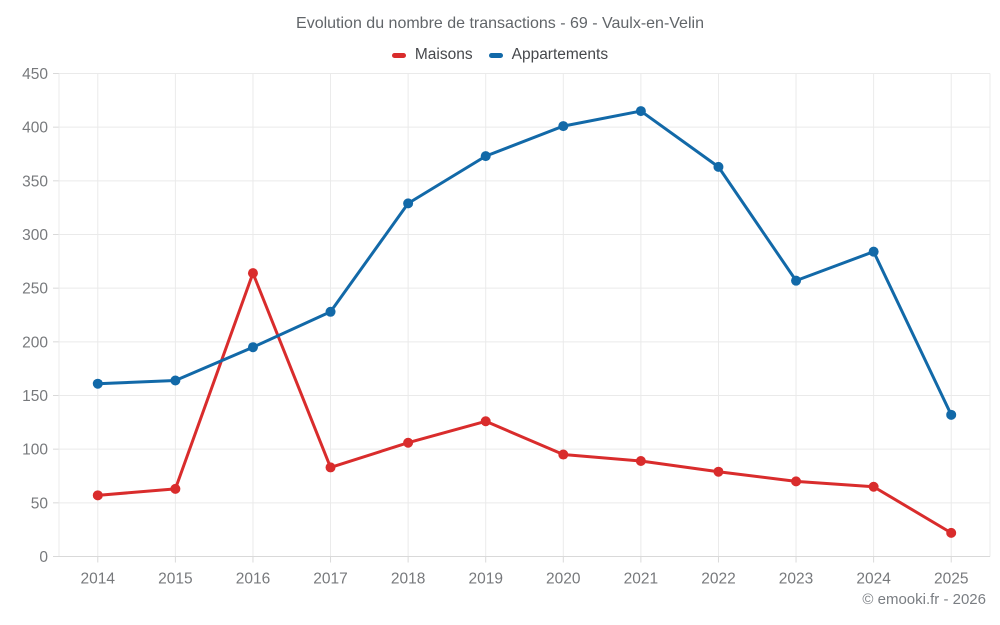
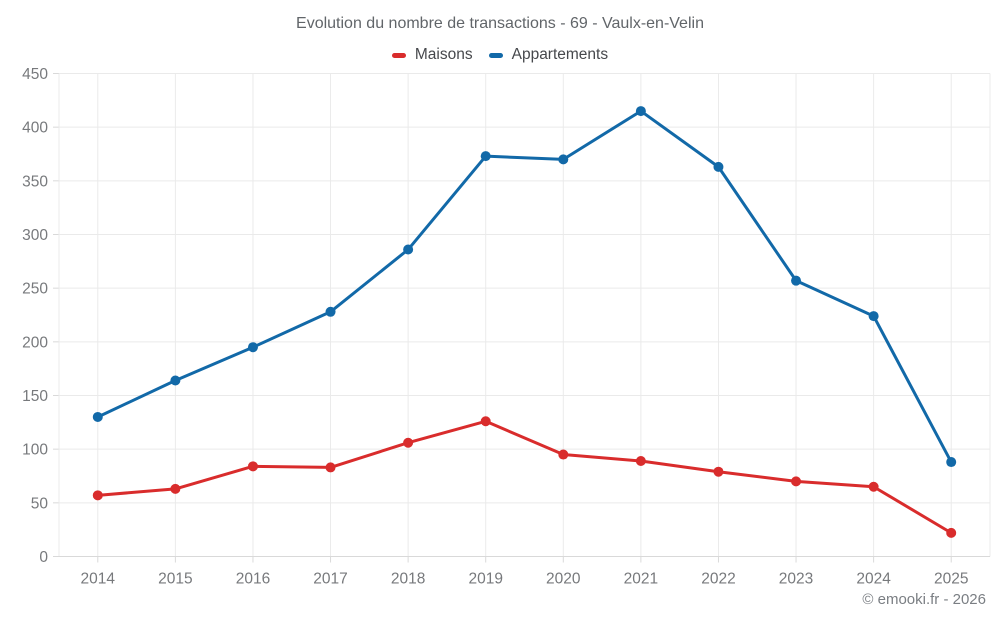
Appartements/2014: 161 -> 130
Maisons/2016: 264 -> 84
Appartements/2018: 329 -> 286
Appartements/2020: 401 -> 370
Appartements/2024: 284 -> 224
Appartements/2025: 132 -> 88
